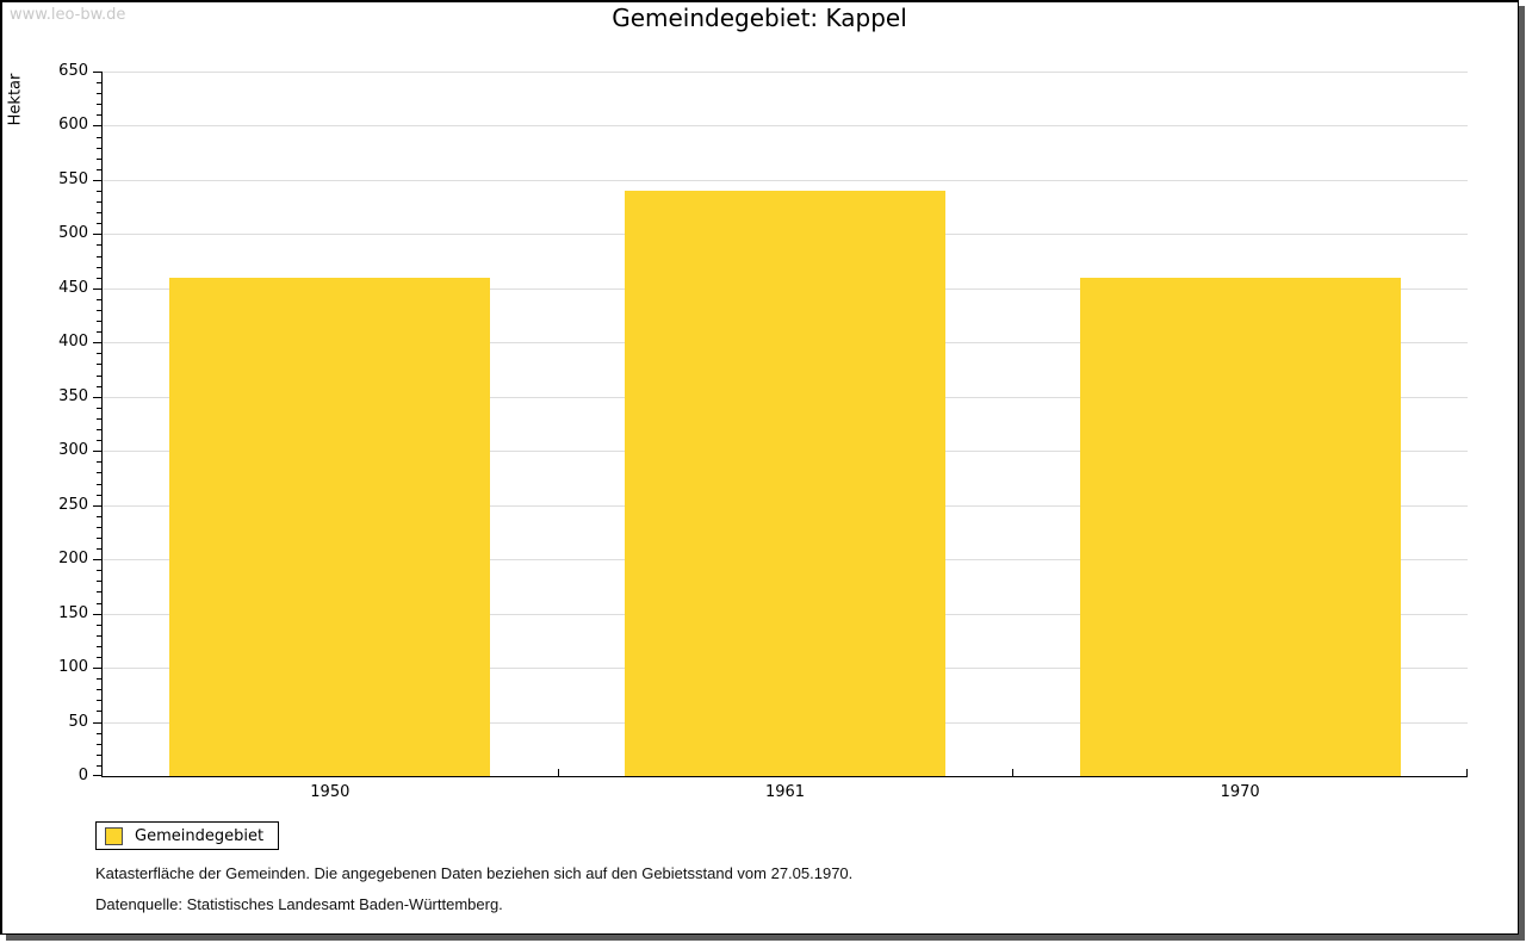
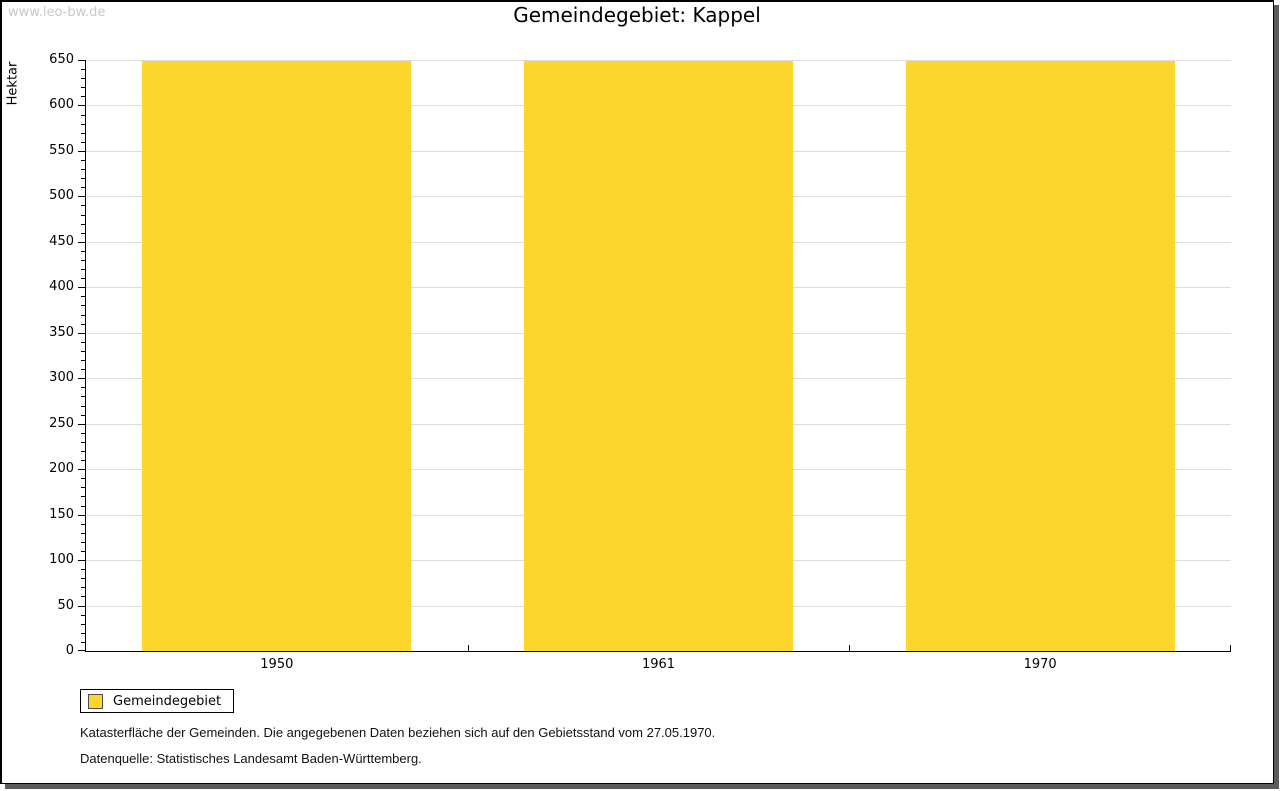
1950: 460 -> 650
1961: 540 -> 650
1970: 460 -> 650
